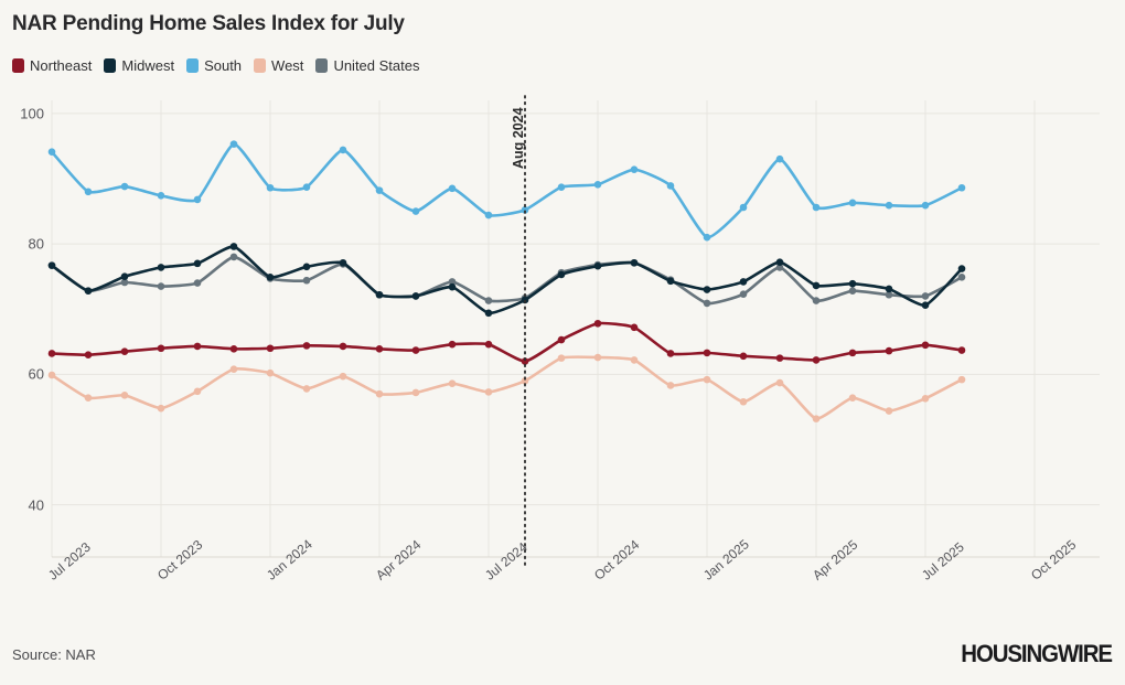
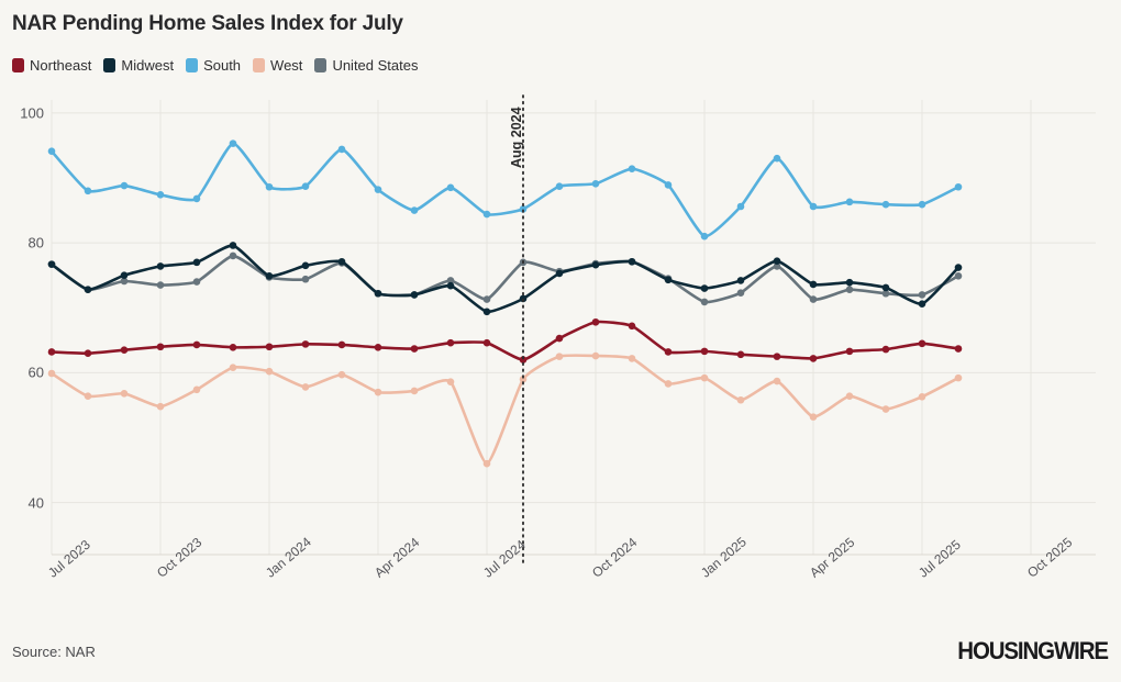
West/Jul 2024: 57 -> 46
United States/Aug 2024: 72 -> 77
